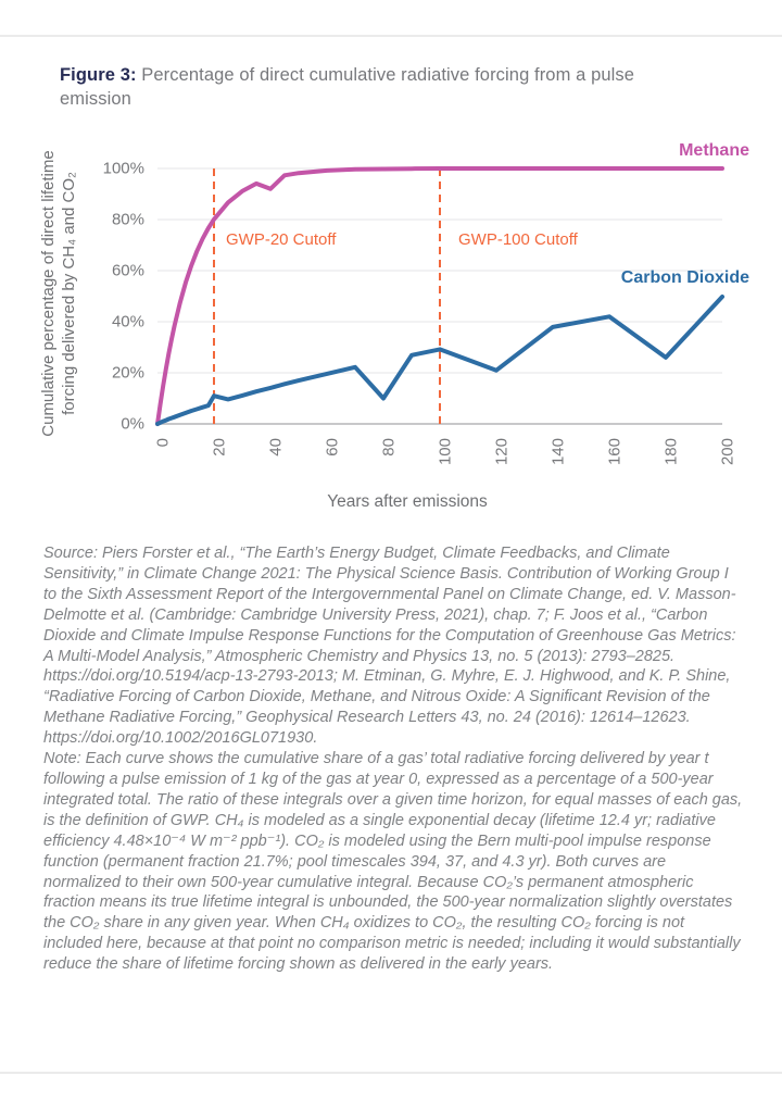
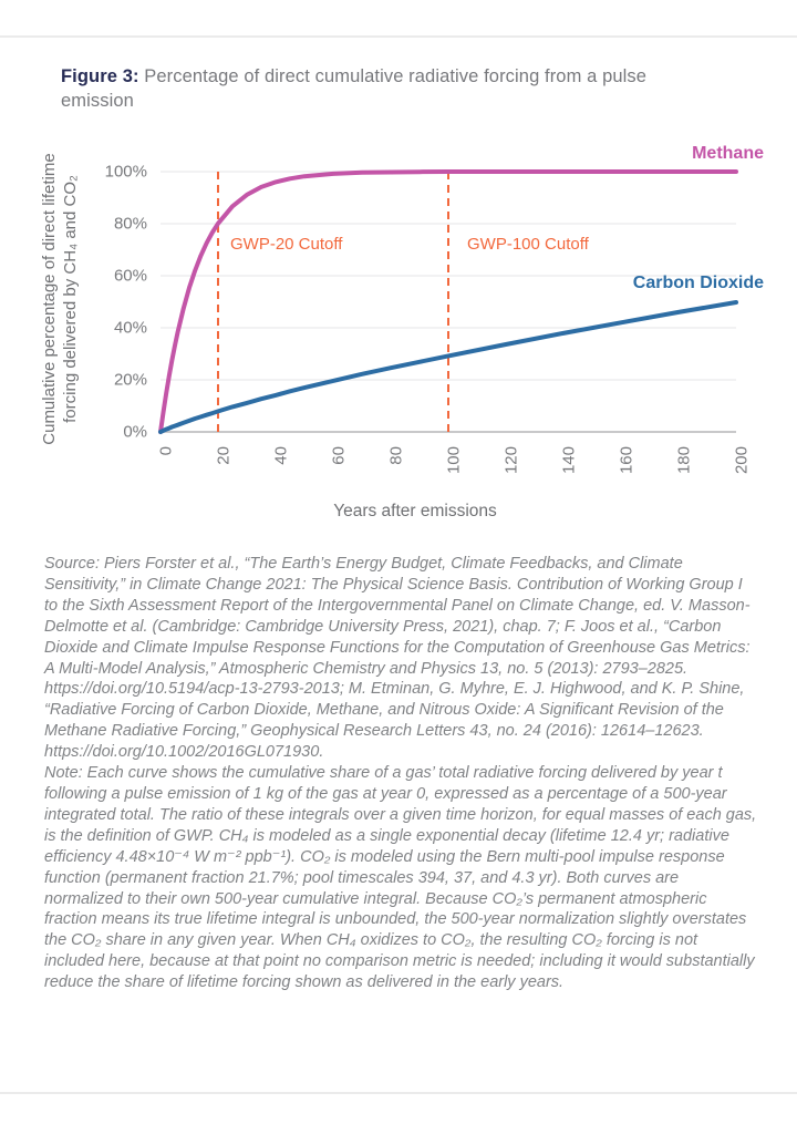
Carbon Dioxide/20: 11% -> 8%
Methane/40: 92% -> 96%
Carbon Dioxide/80: 10% -> 25%
Carbon Dioxide/120: 21% -> 34%
Carbon Dioxide/180: 26% -> 46%
